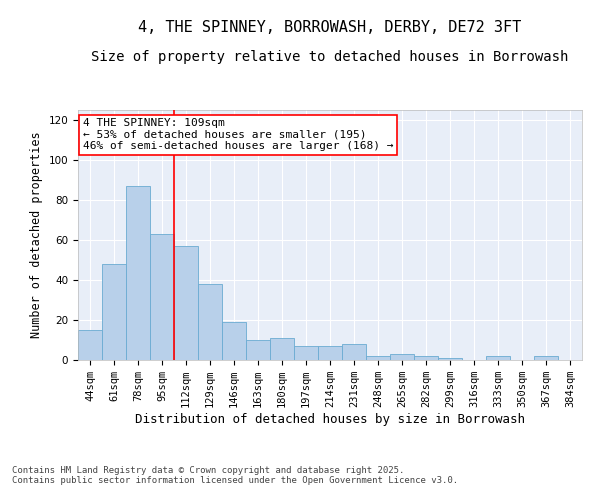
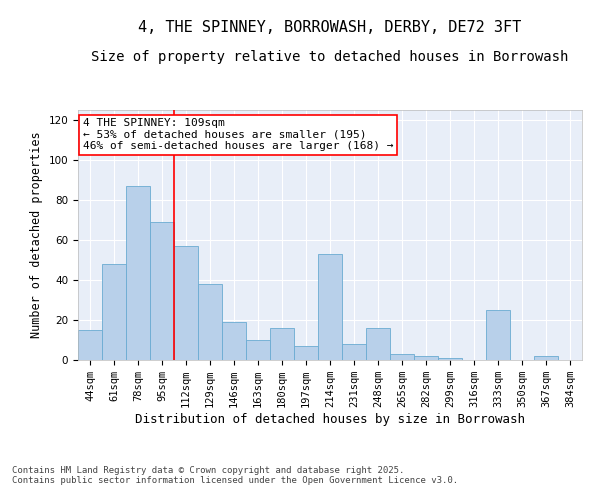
95sqm: 63 -> 69
180sqm: 11 -> 16
214sqm: 7 -> 53
248sqm: 2 -> 16
333sqm: 2 -> 25
